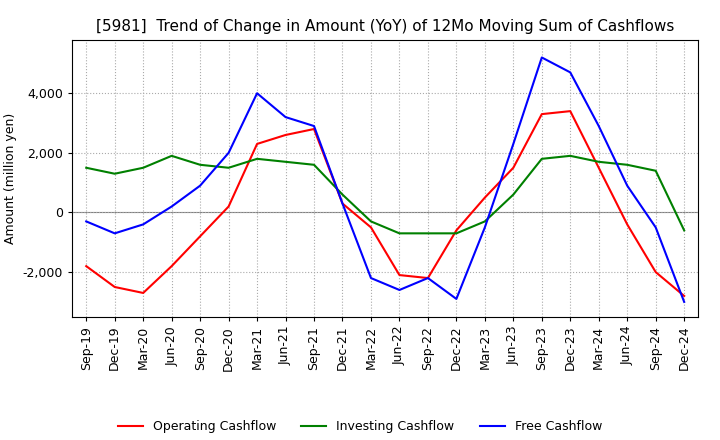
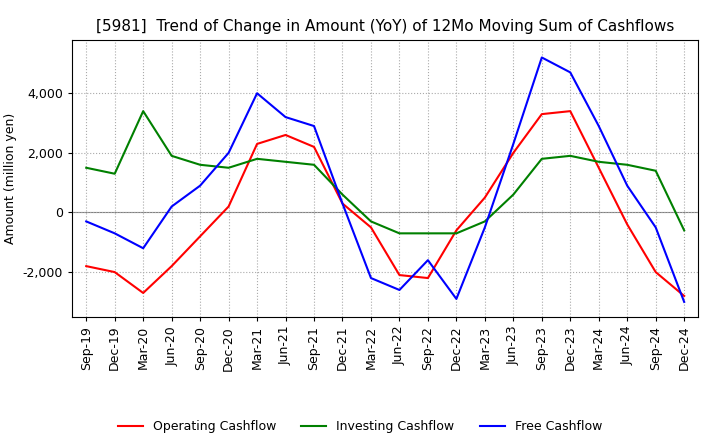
Operating Cashflow/Dec-19: -2,500 -> -2,000
Investing Cashflow/Mar-20: 1,500 -> 3,400
Free Cashflow/Mar-20: -400 -> -1,200
Operating Cashflow/Sep-21: 2,800 -> 2,200
Free Cashflow/Sep-22: -2,200 -> -1,600
Operating Cashflow/Jun-23: 1,500 -> 2,000
